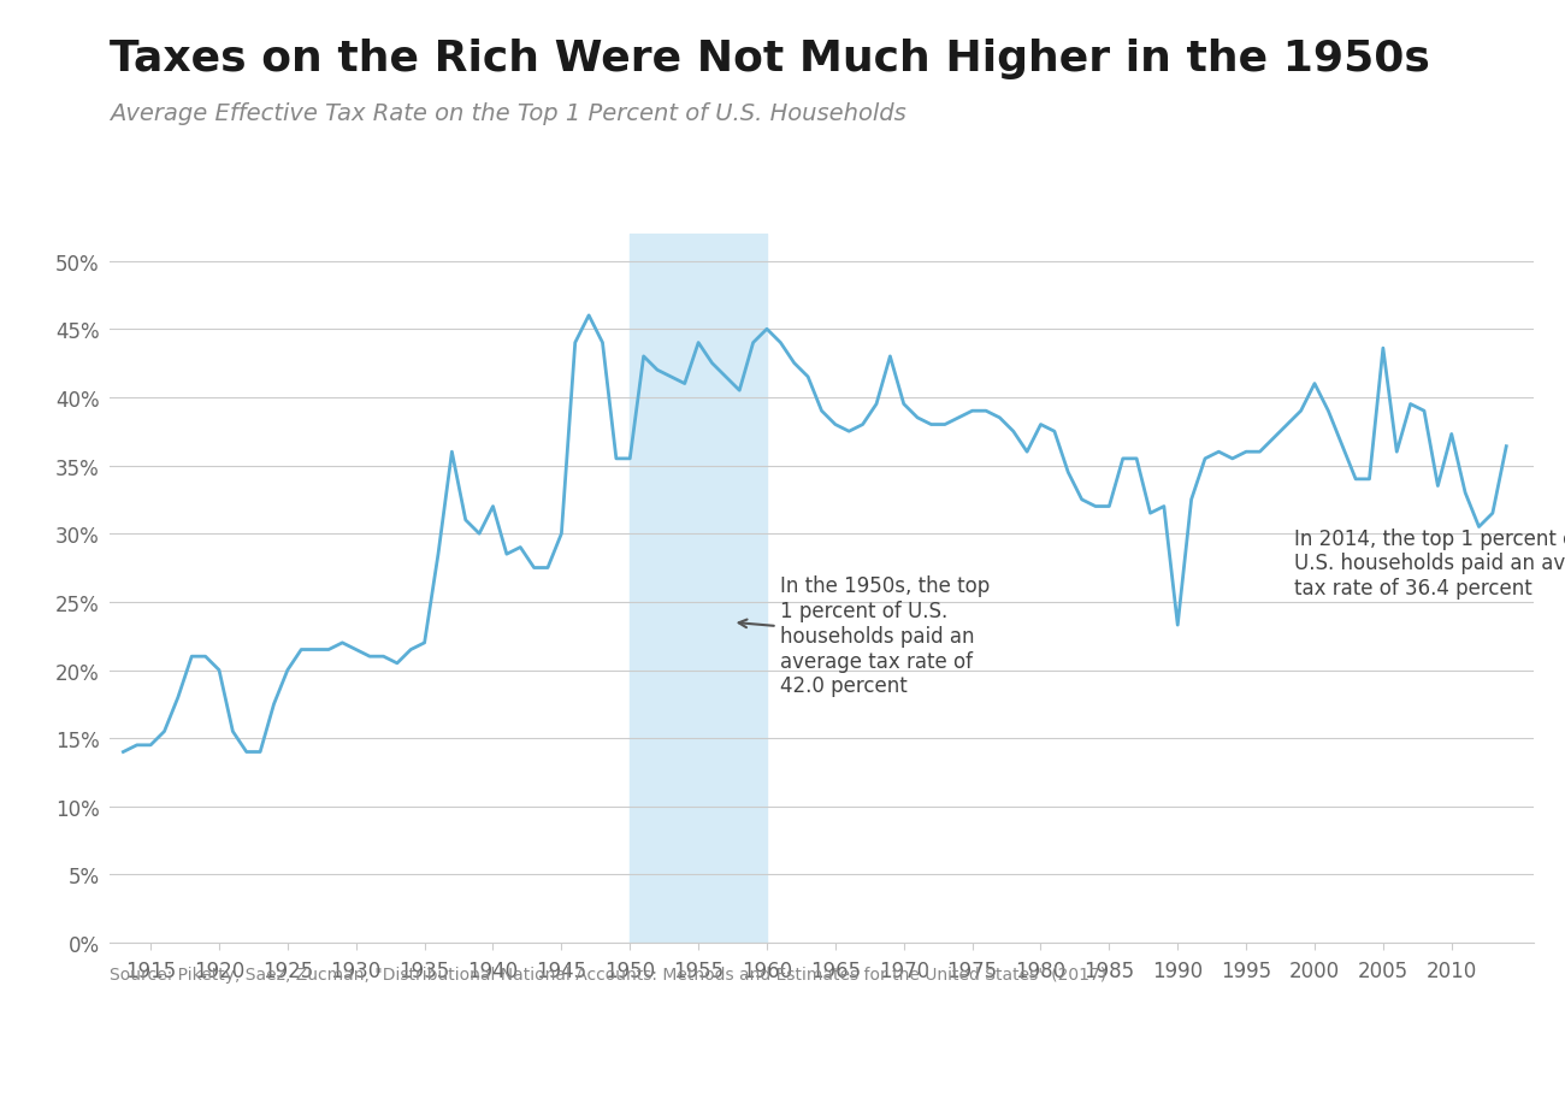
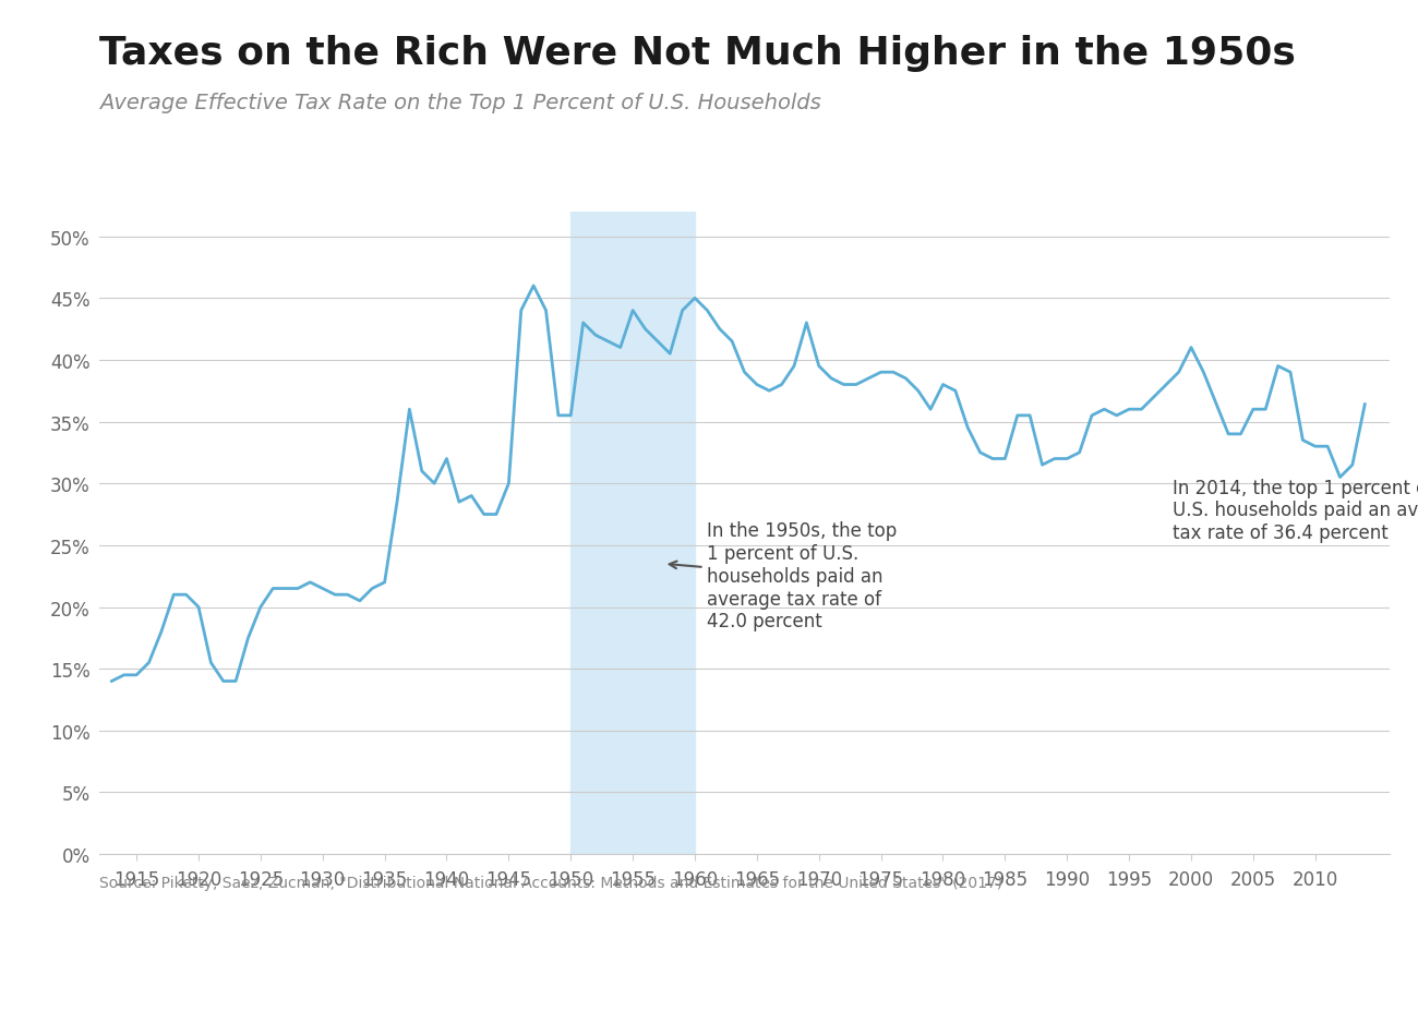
1990: 23.3% -> 32.0%
2005: 43.6% -> 36.0%
2010: 37.3% -> 33.0%
